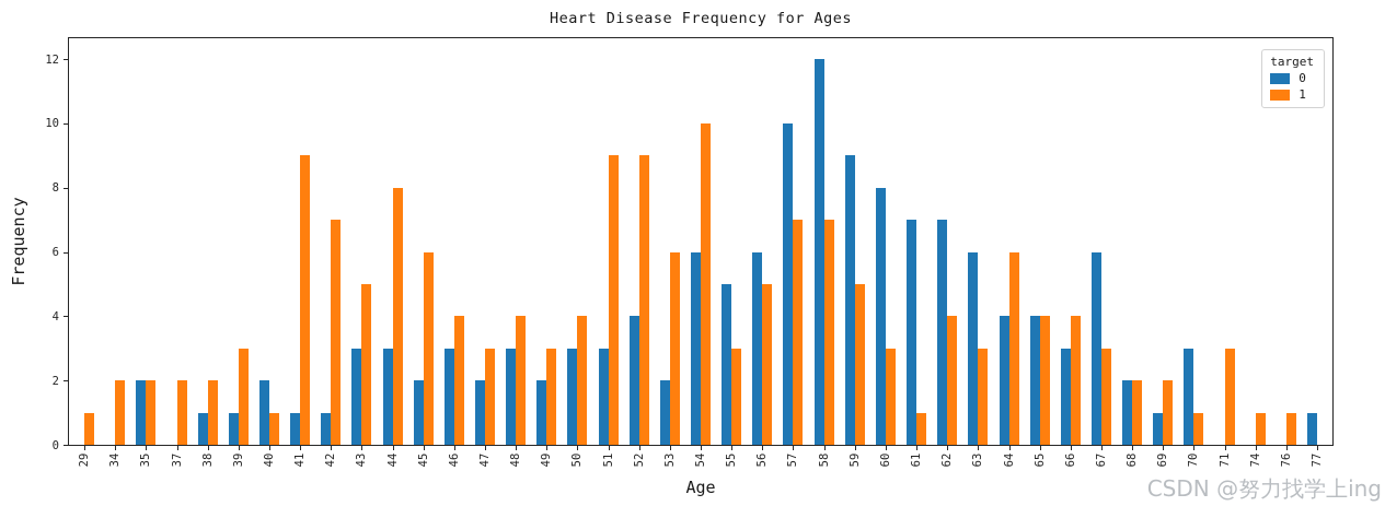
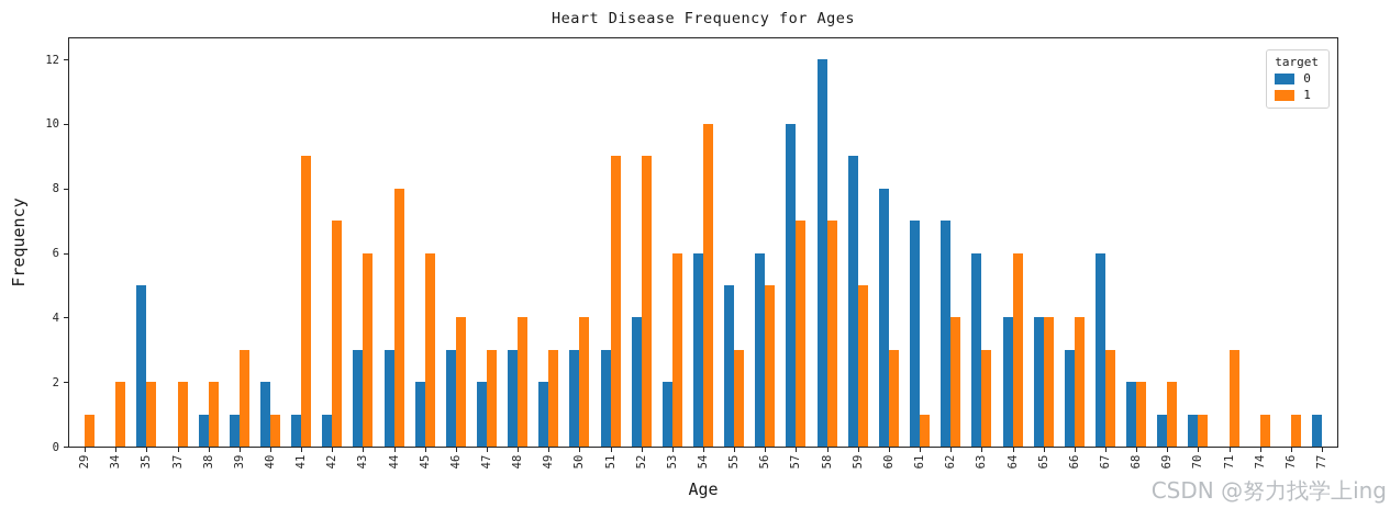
0/35: 2 -> 5
1/43: 5 -> 6
0/70: 3 -> 1
